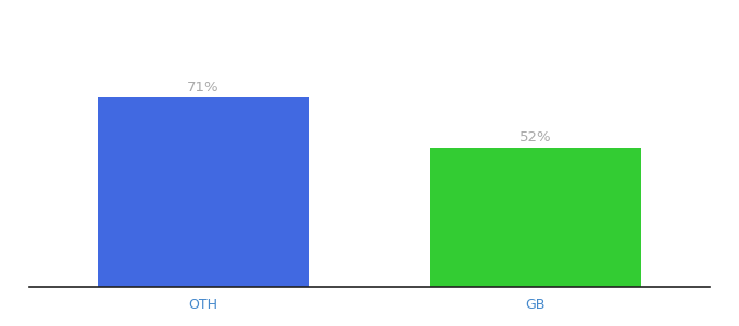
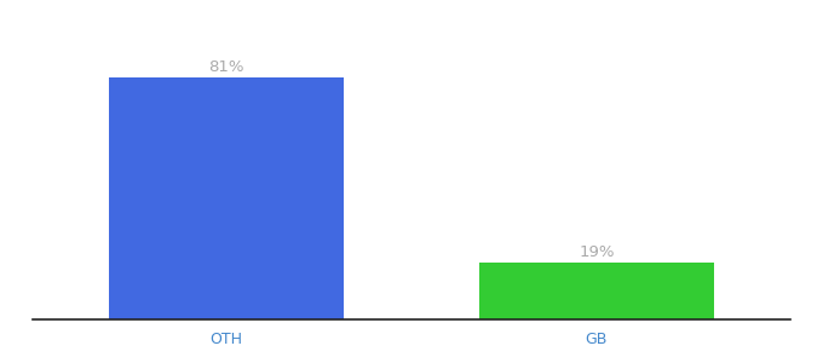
OTH: 71% -> 81%
GB: 52% -> 19%
